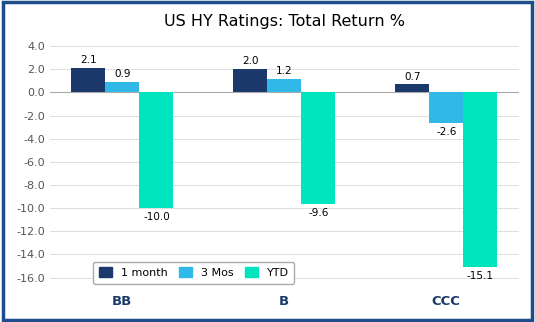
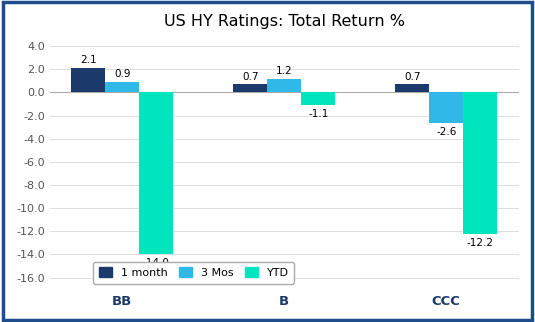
YTD/BB: -10.0 -> -14.0
1 month/B: 2.0 -> 0.7
YTD/B: -9.6 -> -1.1
YTD/CCC: -15.1 -> -12.2
